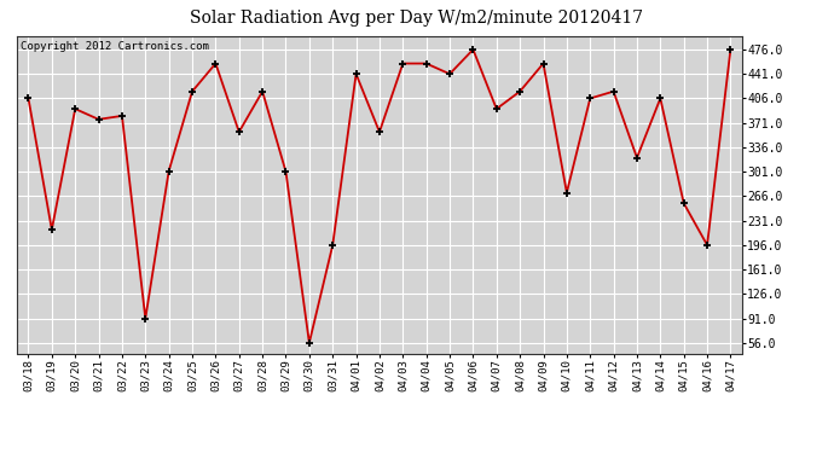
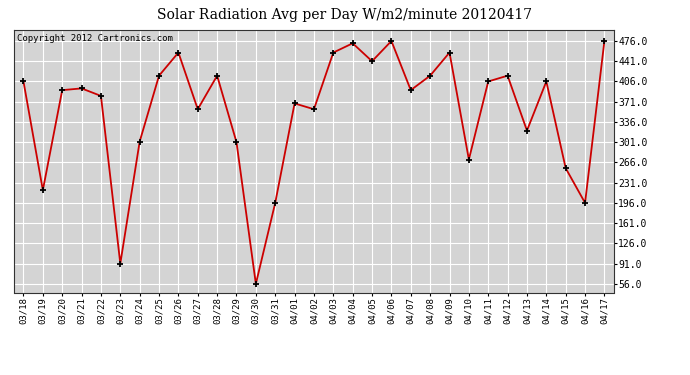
03/21: 376 -> 394
04/01: 441 -> 368
04/04: 456 -> 472
